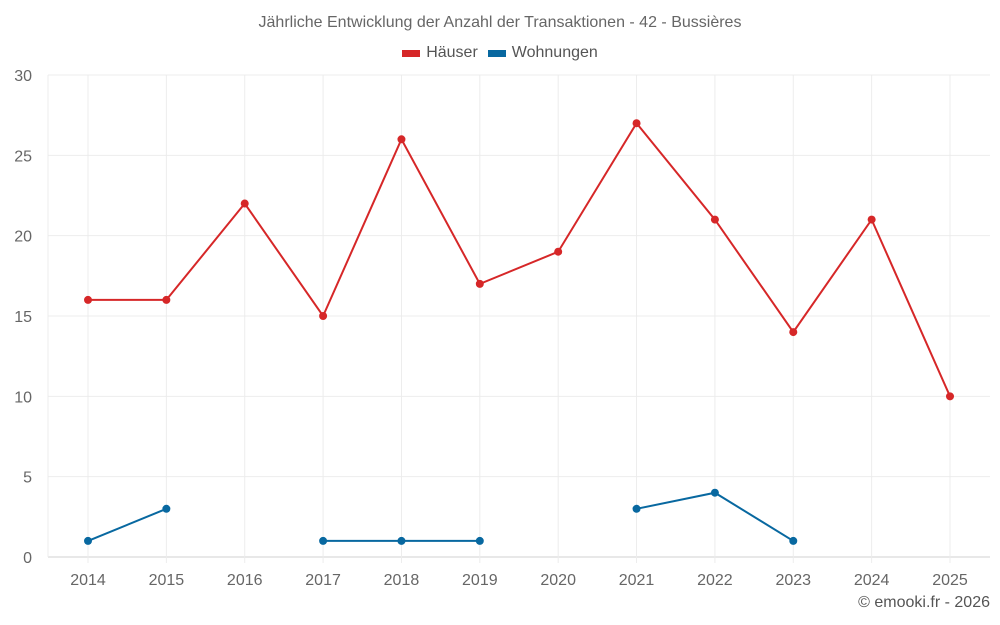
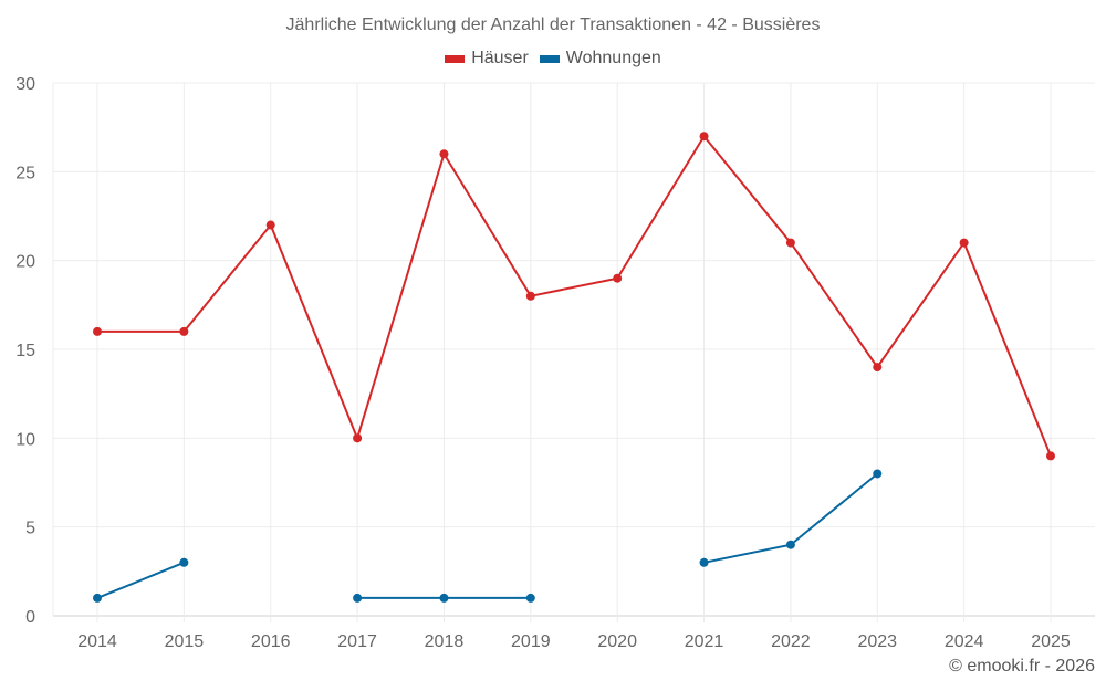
Häuser/2017: 15 -> 10
Häuser/2019: 17 -> 18
Wohnungen/2023: 1 -> 8
Häuser/2025: 10 -> 9
